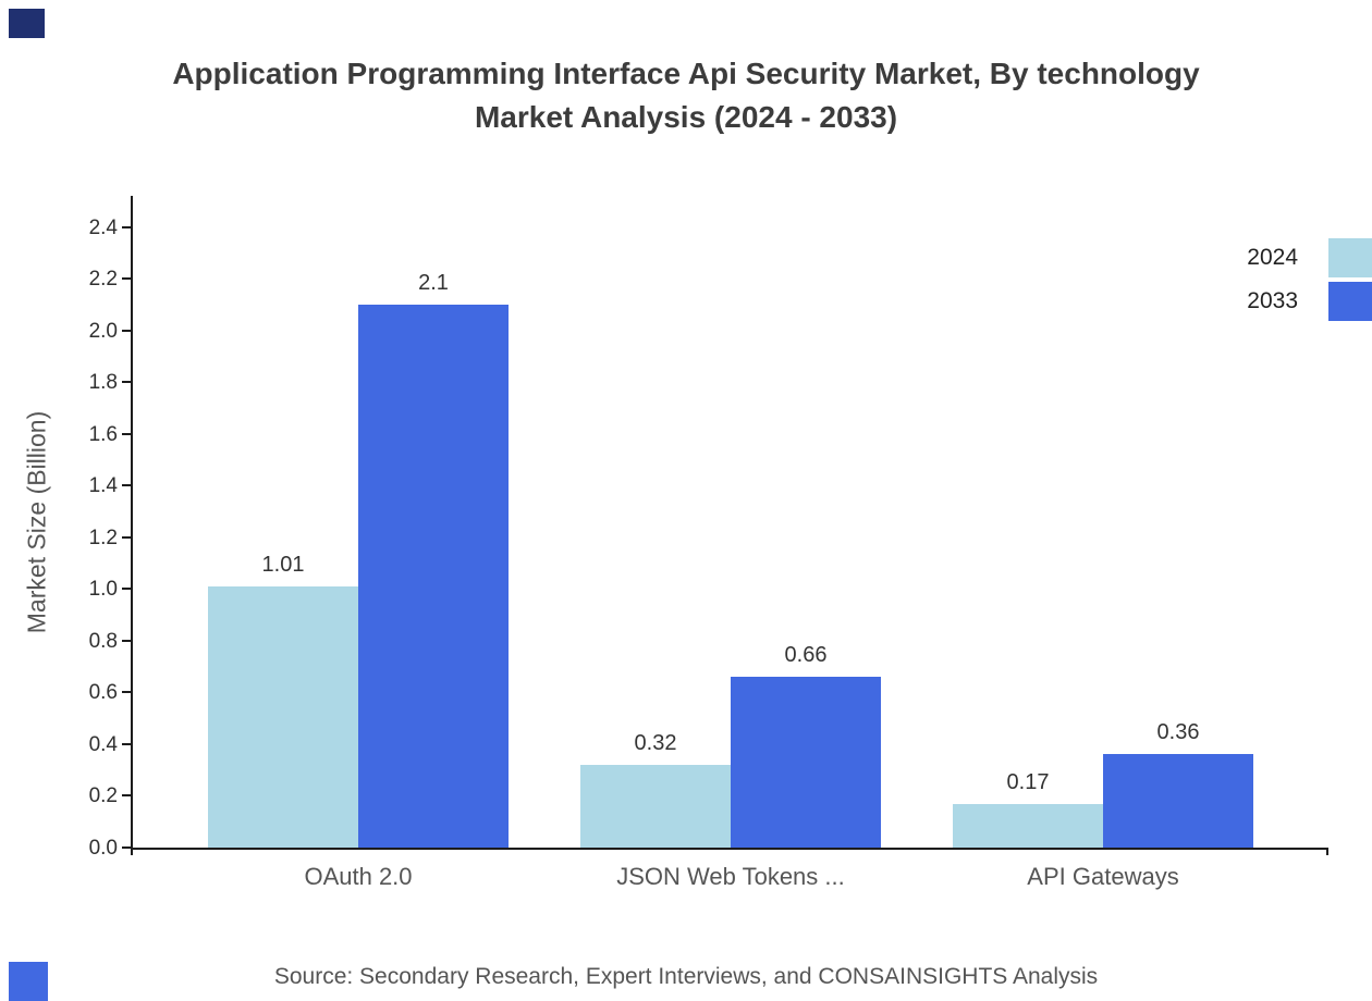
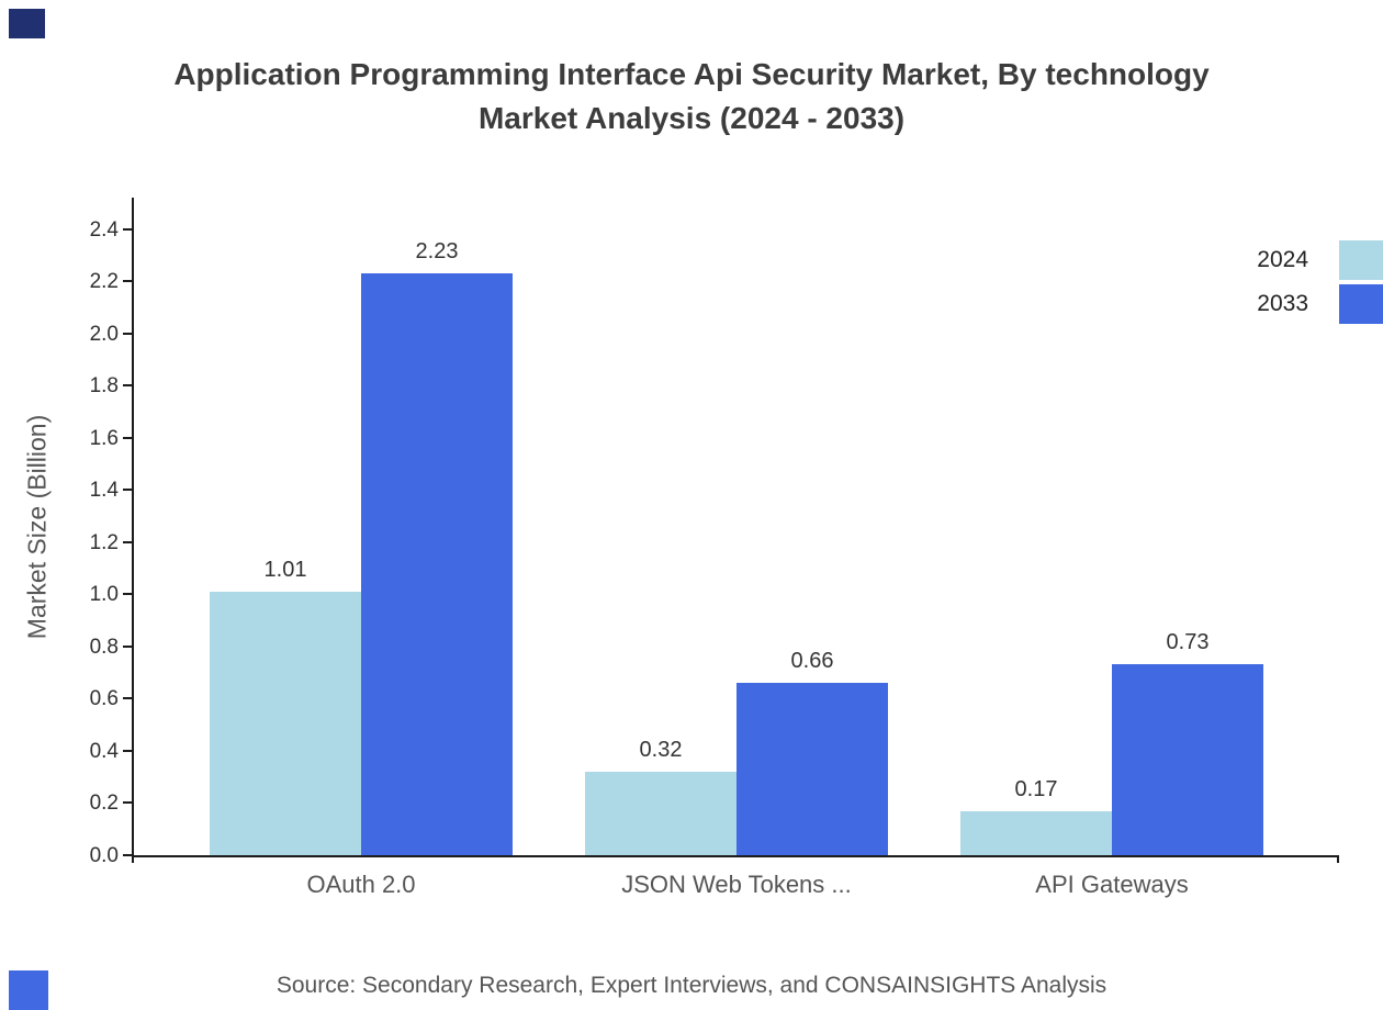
2033/OAuth 2.0: 2.1 -> 2.23
2033/API Gateways: 0.36 -> 0.73
